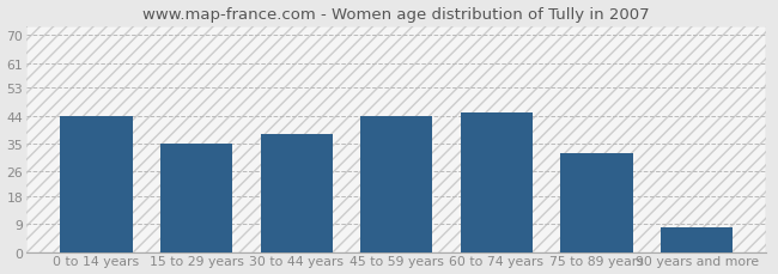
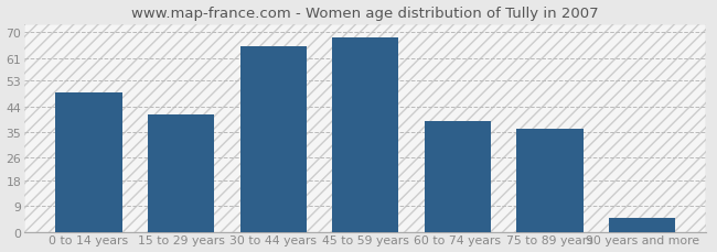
0 to 14 years: 44 -> 49
15 to 29 years: 35 -> 41
30 to 44 years: 38 -> 65
45 to 59 years: 44 -> 68
60 to 74 years: 45 -> 39
75 to 89 years: 32 -> 36
90 years and more: 8 -> 5
